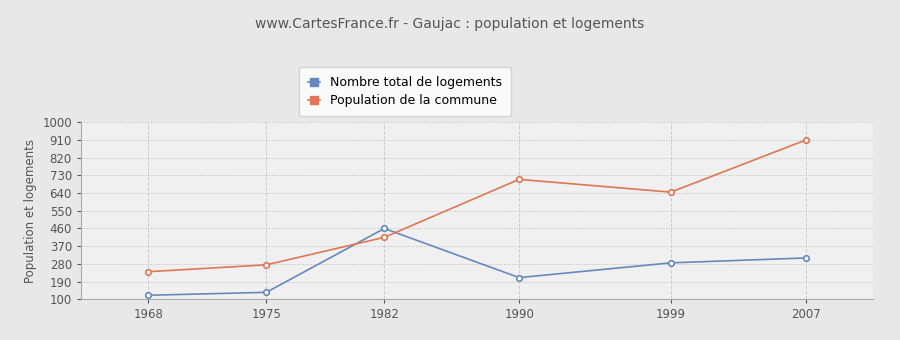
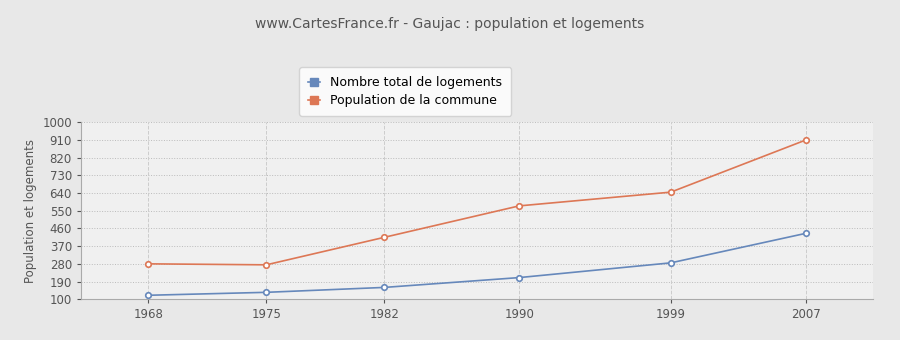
Population de la commune/1968: 240 -> 280
Nombre total de logements/1982: 460 -> 160
Population de la commune/1990: 710 -> 580
Nombre total de logements/2007: 310 -> 440
